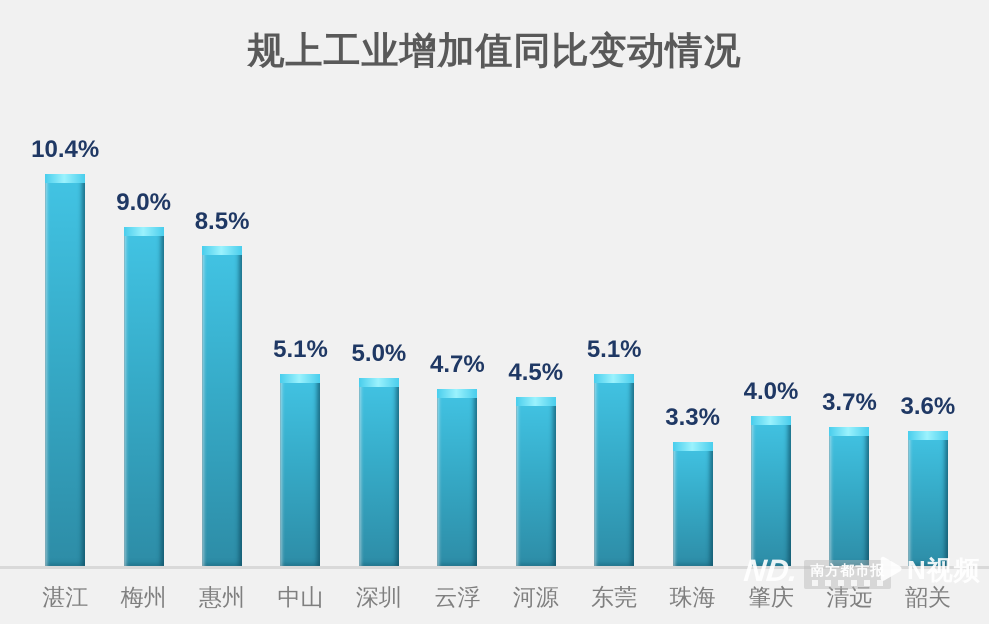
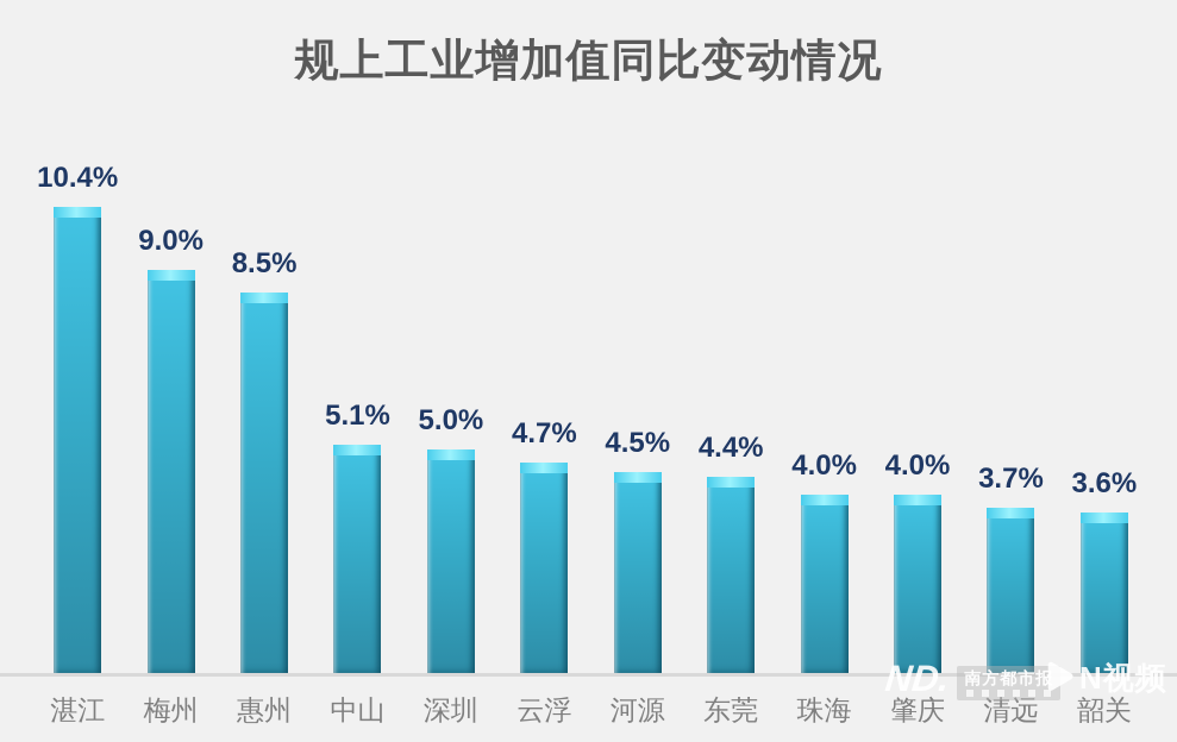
东莞: 5.1% -> 4.4%
珠海: 3.3% -> 4.0%
